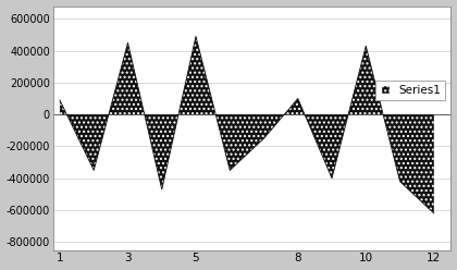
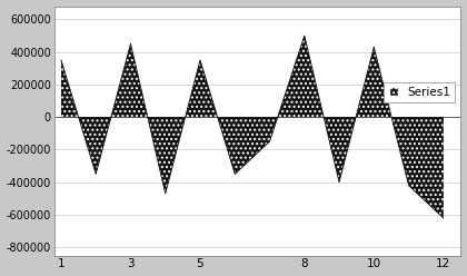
1: 90000 -> 350000
5: 490000 -> 350000
8: 100000 -> 500000
